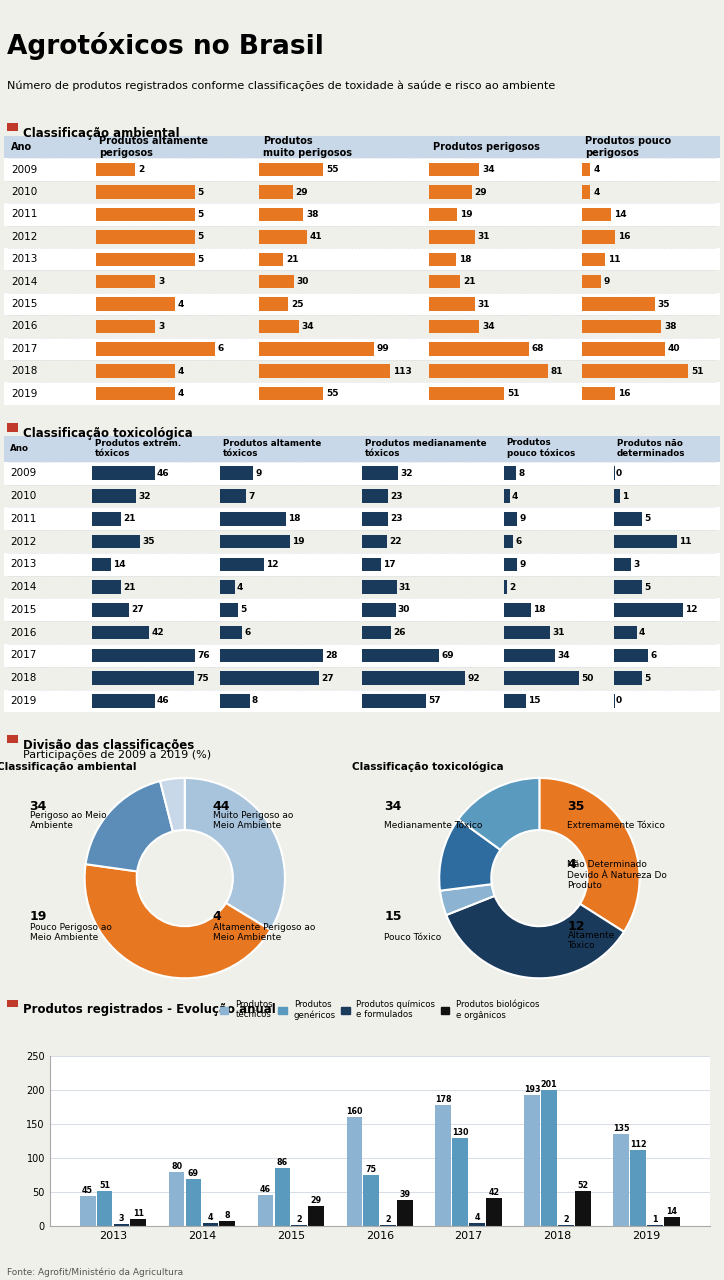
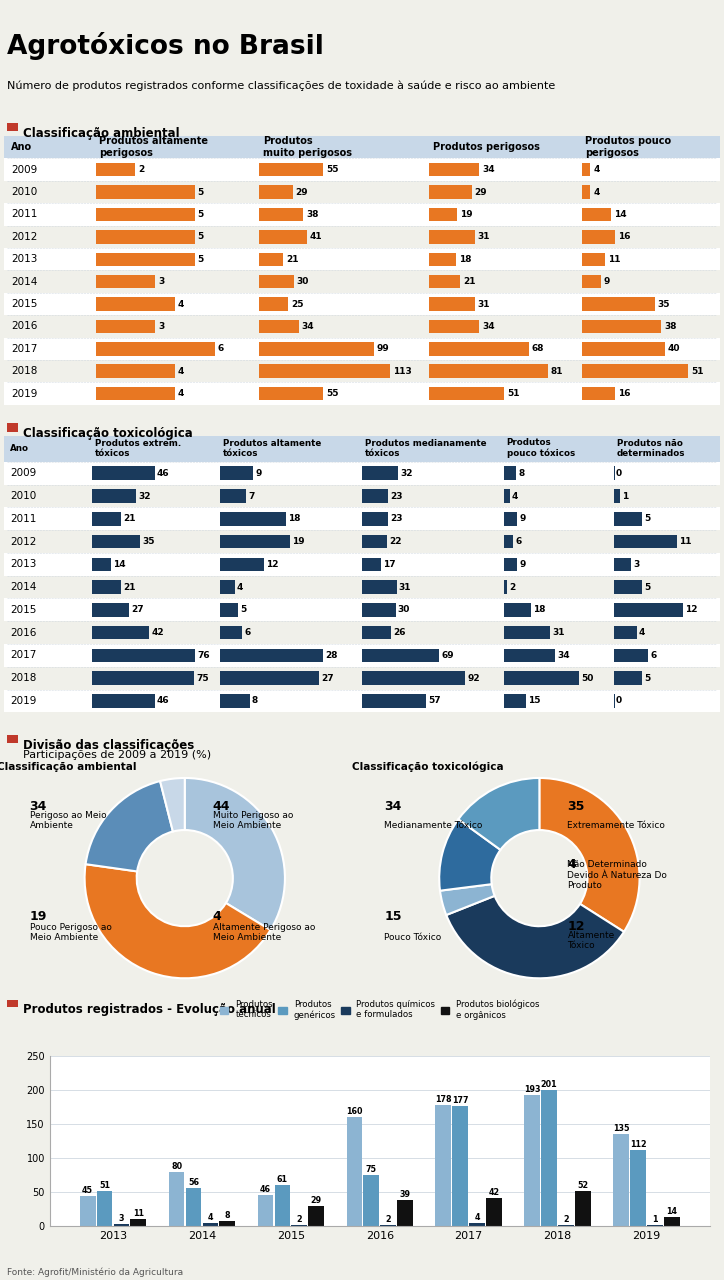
Produtos genéricos/2014: 69 -> 56
Produtos genéricos/2015: 86 -> 61
Produtos genéricos/2017: 130 -> 177
